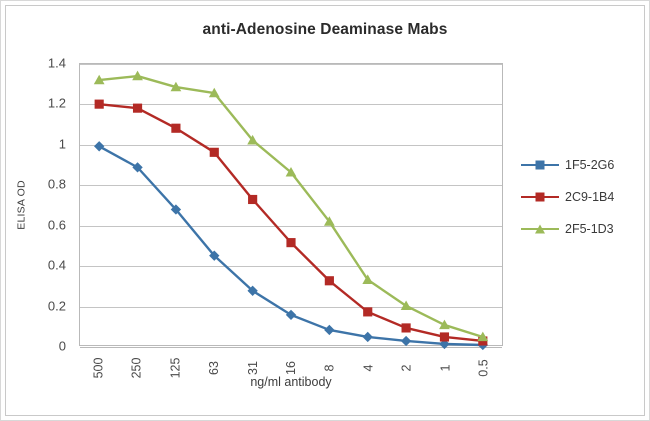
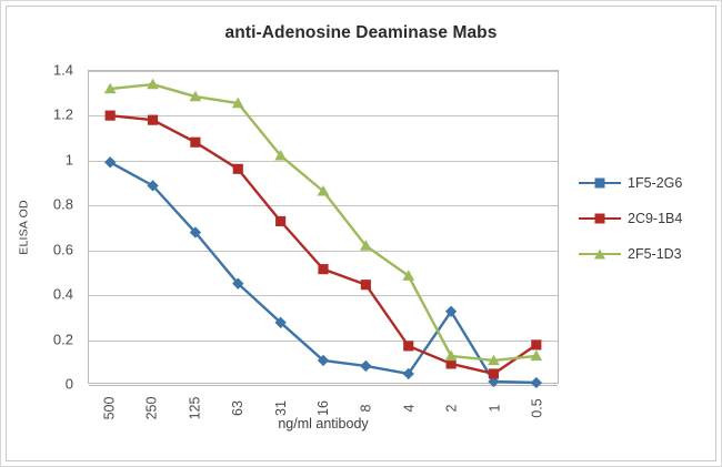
1F5-2G6/16: 0.15 -> 0.10
2C9-1B4/8: 0.32 -> 0.44
2F5-1D3/4: 0.33 -> 0.48
1F5-2G6/2: 0.02 -> 0.32
2F5-1D3/2: 0.20 -> 0.12
2C9-1B4/0.5: 0.02 -> 0.17
2F5-1D3/0.5: 0.04 -> 0.12
